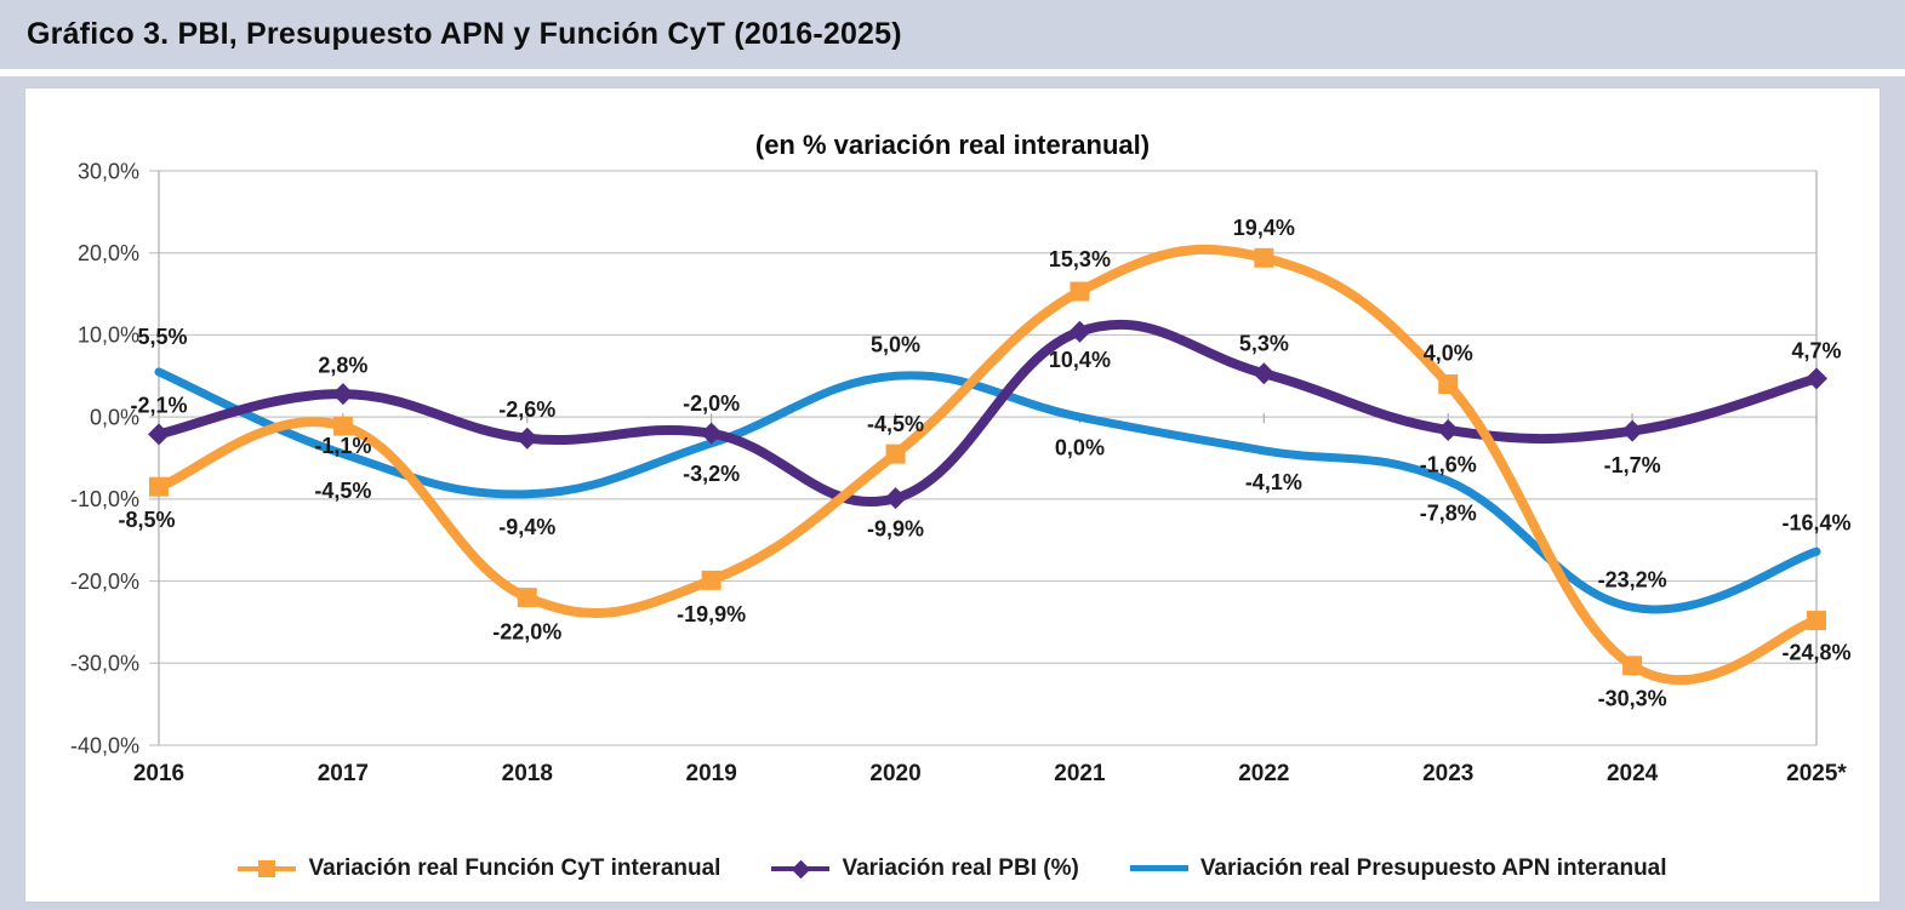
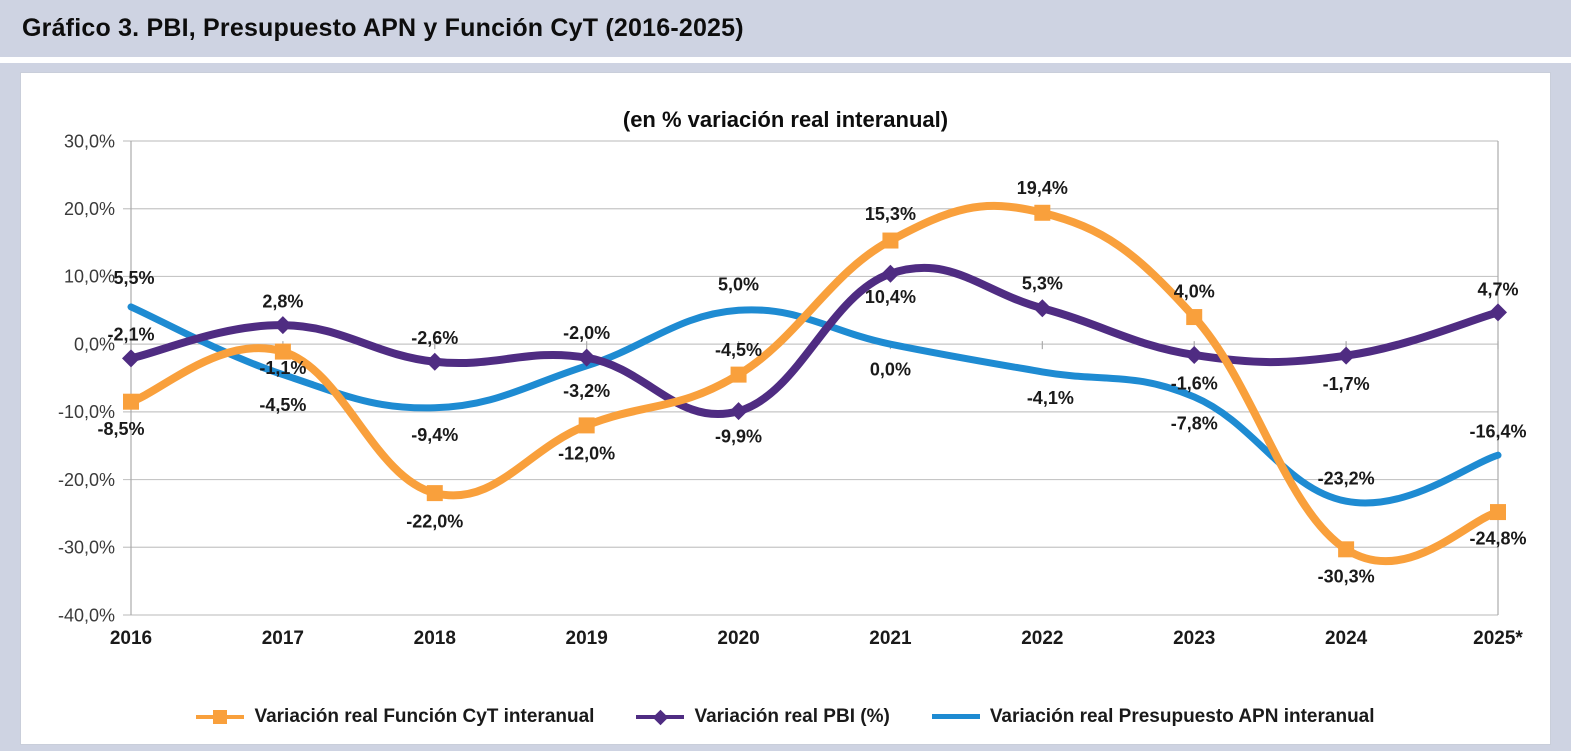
Variación real Función CyT interanual/2019: -19,9% -> -12,0%
